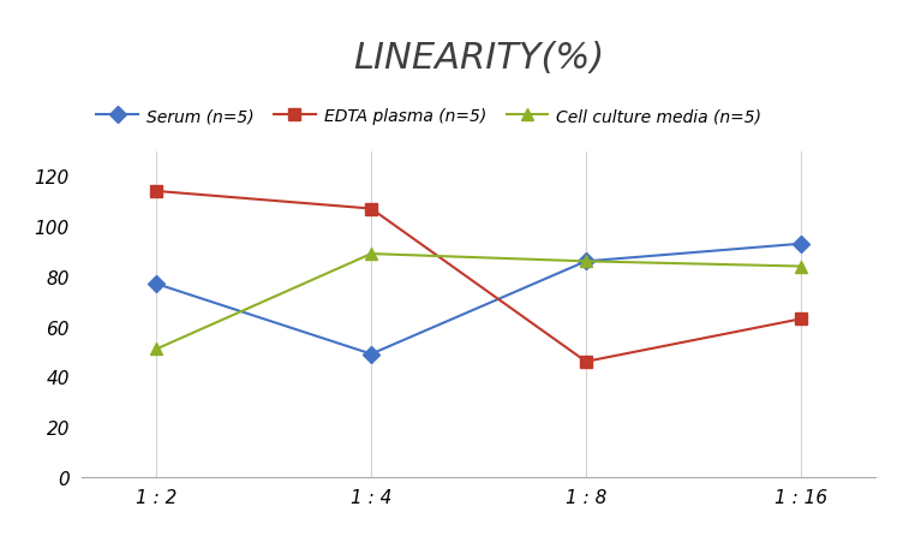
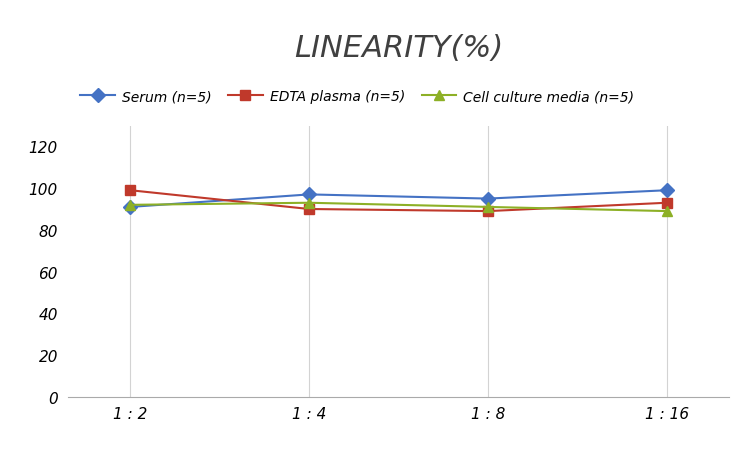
Serum (n=5)/1 : 2: 77 -> 91
EDTA plasma (n=5)/1 : 2: 114 -> 99
Cell culture media (n=5)/1 : 2: 51 -> 92
Serum (n=5)/1 : 4: 49 -> 97
EDTA plasma (n=5)/1 : 4: 107 -> 90
Cell culture media (n=5)/1 : 4: 89 -> 93
Serum (n=5)/1 : 8: 86 -> 95
EDTA plasma (n=5)/1 : 8: 46 -> 89
Cell culture media (n=5)/1 : 8: 86 -> 91
Serum (n=5)/1 : 16: 93 -> 99
EDTA plasma (n=5)/1 : 16: 63 -> 93
Cell culture media (n=5)/1 : 16: 84 -> 89
